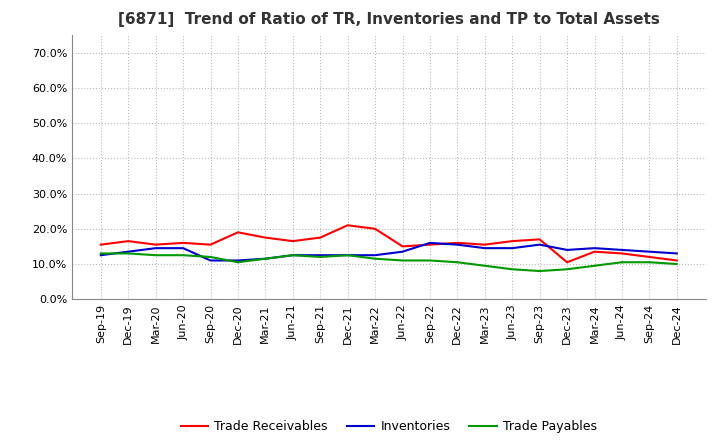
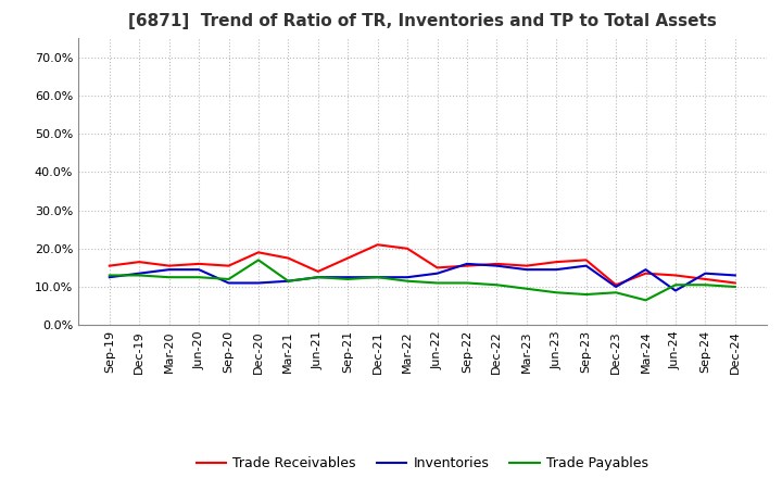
Trade Payables/Dec-20: 10.5% -> 17.0%
Trade Receivables/Jun-21: 16.5% -> 14.0%
Inventories/Dec-23: 14.0% -> 10.0%
Trade Payables/Mar-24: 9.5% -> 6.5%
Inventories/Jun-24: 14.0% -> 9.0%
